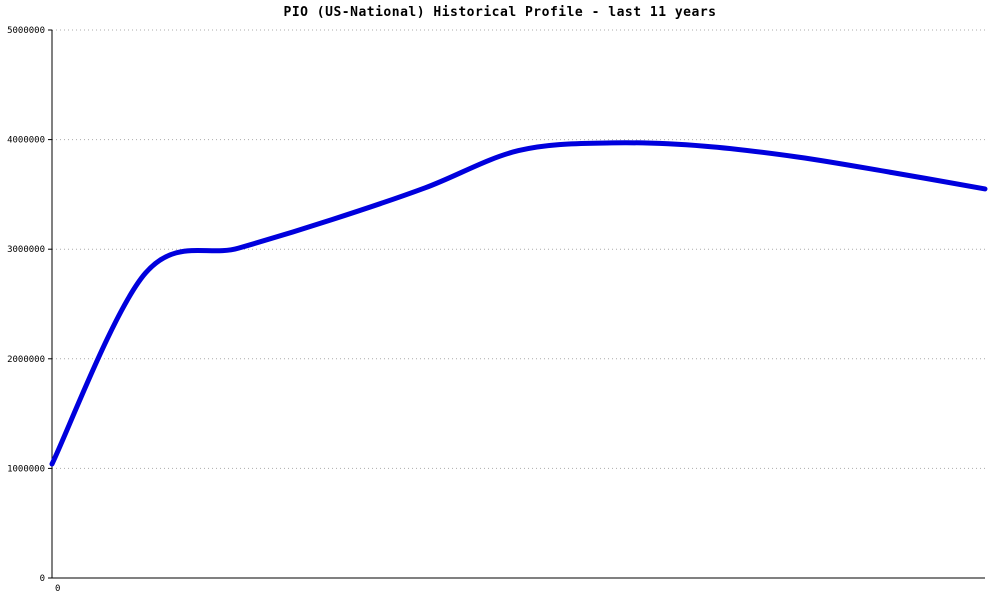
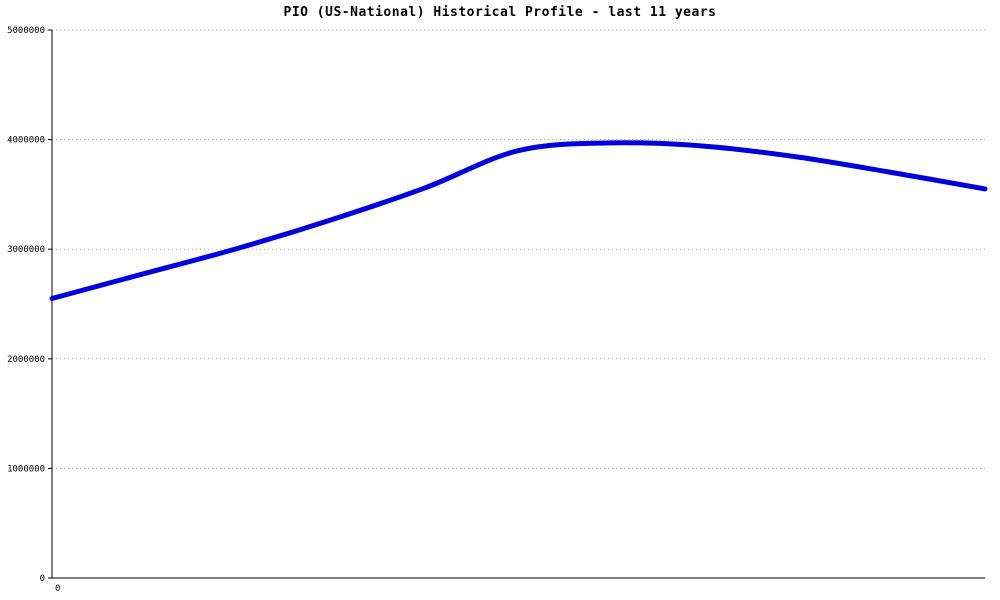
0: 1040000 -> 2550000
